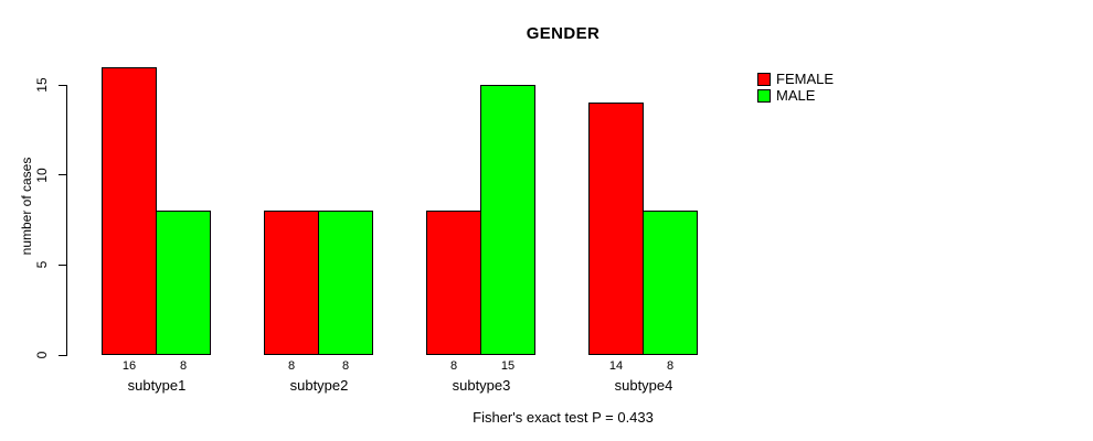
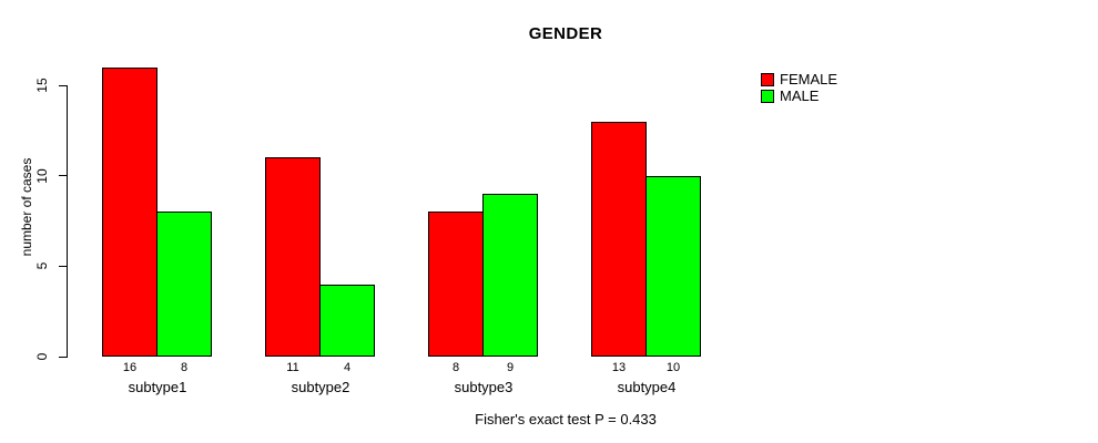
FEMALE/subtype2: 8 -> 11
MALE/subtype2: 8 -> 4
MALE/subtype3: 15 -> 9
FEMALE/subtype4: 14 -> 13
MALE/subtype4: 8 -> 10
